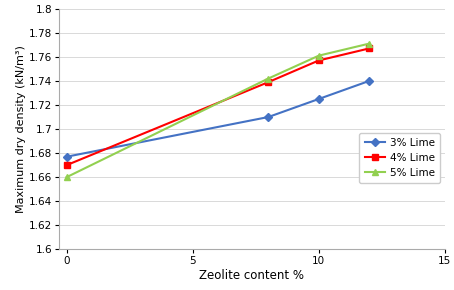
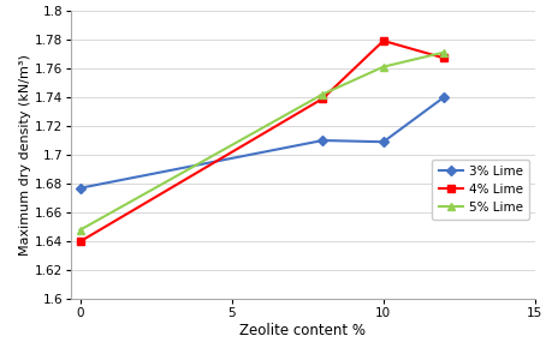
4% Lime/0: 1.670 -> 1.640
5% Lime/0: 1.660 -> 1.648
3% Lime/10: 1.725 -> 1.709
4% Lime/10: 1.757 -> 1.779
